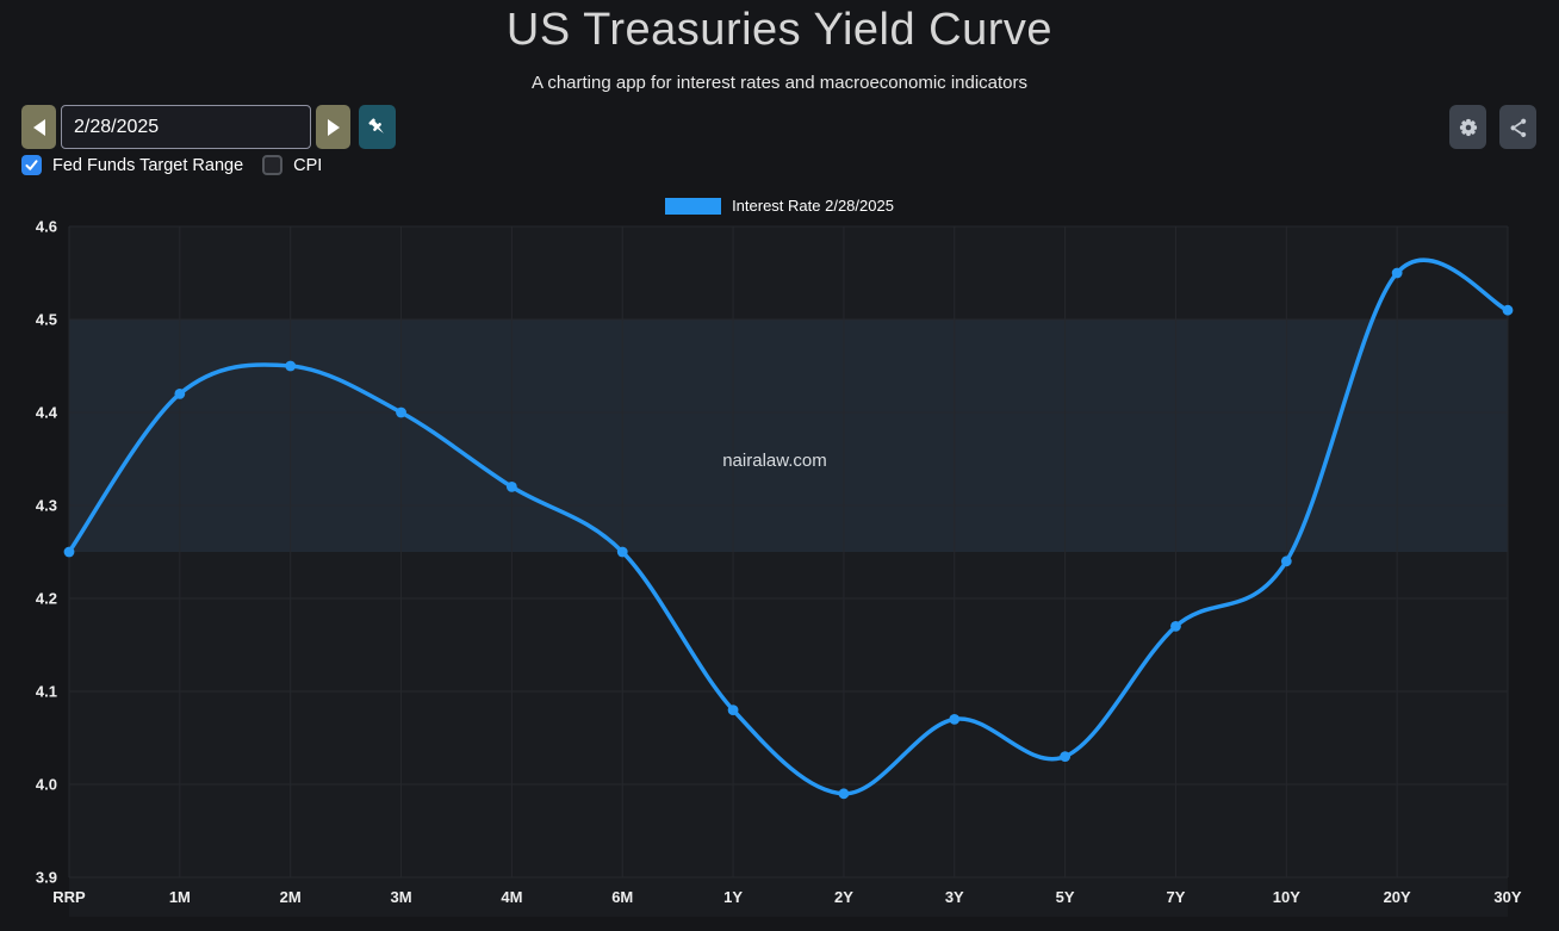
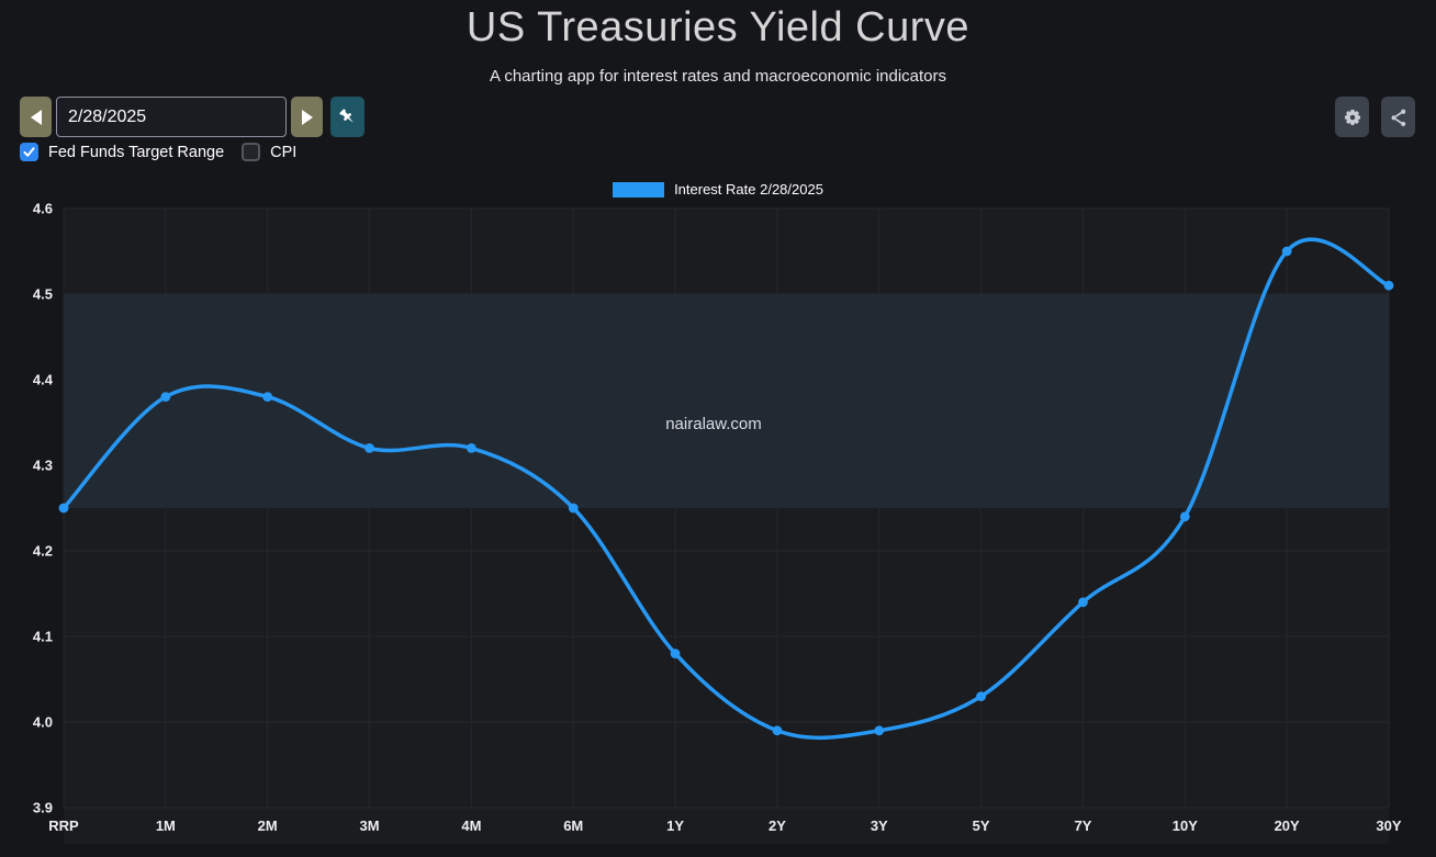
1M: 4.42 -> 4.38
2M: 4.45 -> 4.38
3M: 4.40 -> 4.32
3Y: 4.07 -> 3.99
7Y: 4.17 -> 4.14
